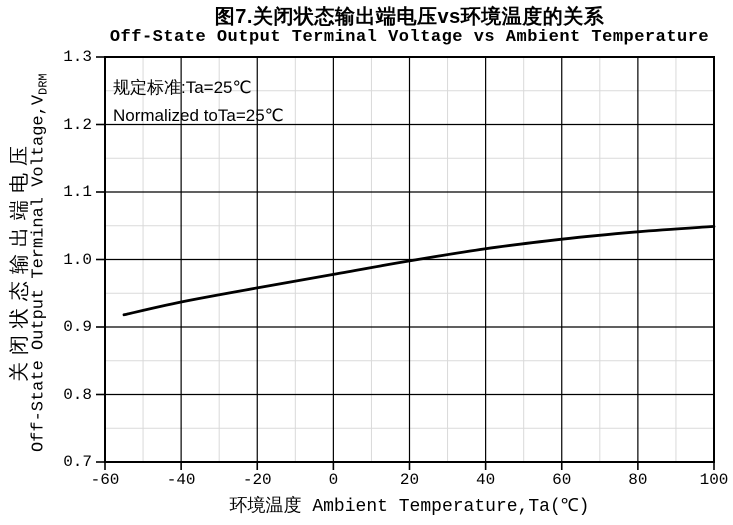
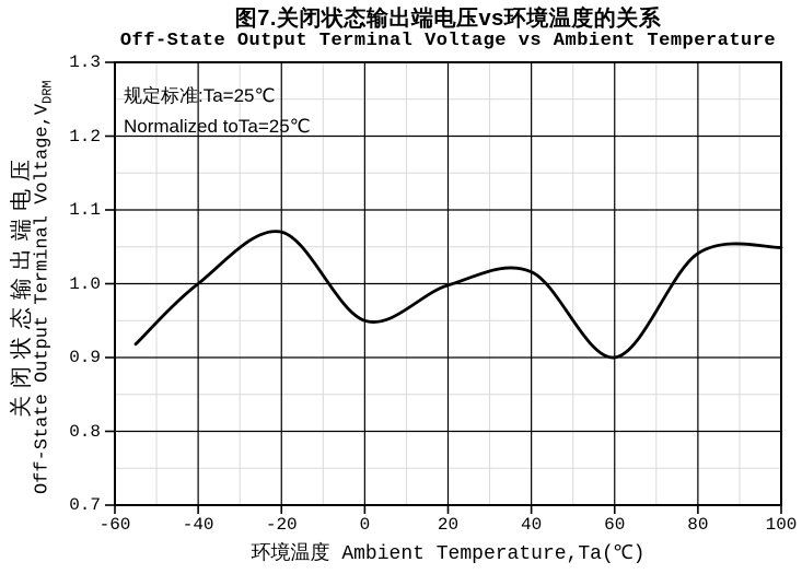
-40: 0.94 -> 1.00
-20: 0.96 -> 1.07
0: 0.98 -> 0.95
60: 1.03 -> 0.90
